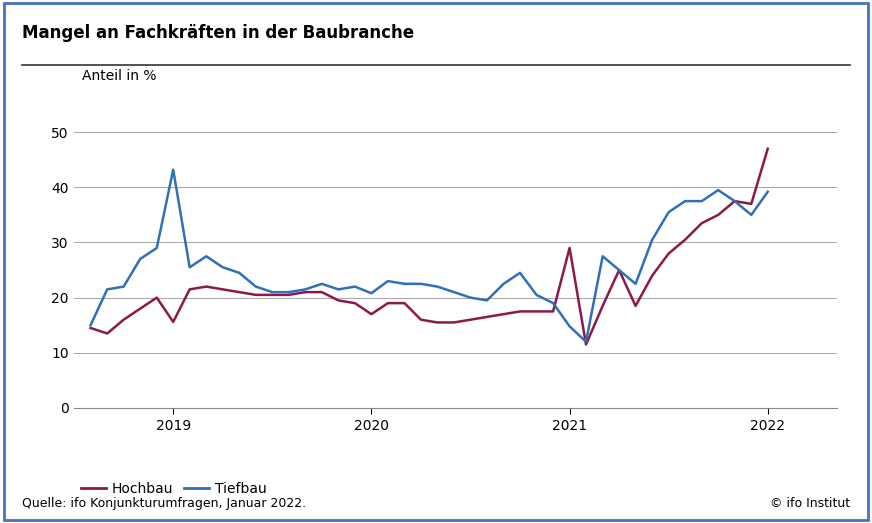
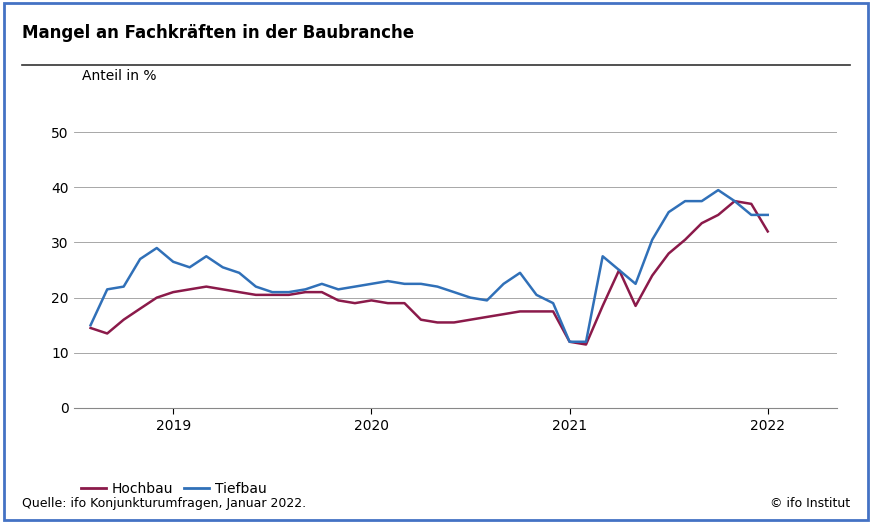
Hochbau/2019: 15.6 -> 21.0
Tiefbau/2019: 43.2 -> 26.5
Hochbau/2020: 17.0 -> 19.5
Tiefbau/2020: 20.8 -> 22.5
Hochbau/2021: 29.0 -> 12.0
Tiefbau/2021: 14.8 -> 12.0
Hochbau/2022: 47.0 -> 32.0
Tiefbau/2022: 39.2 -> 35.0
